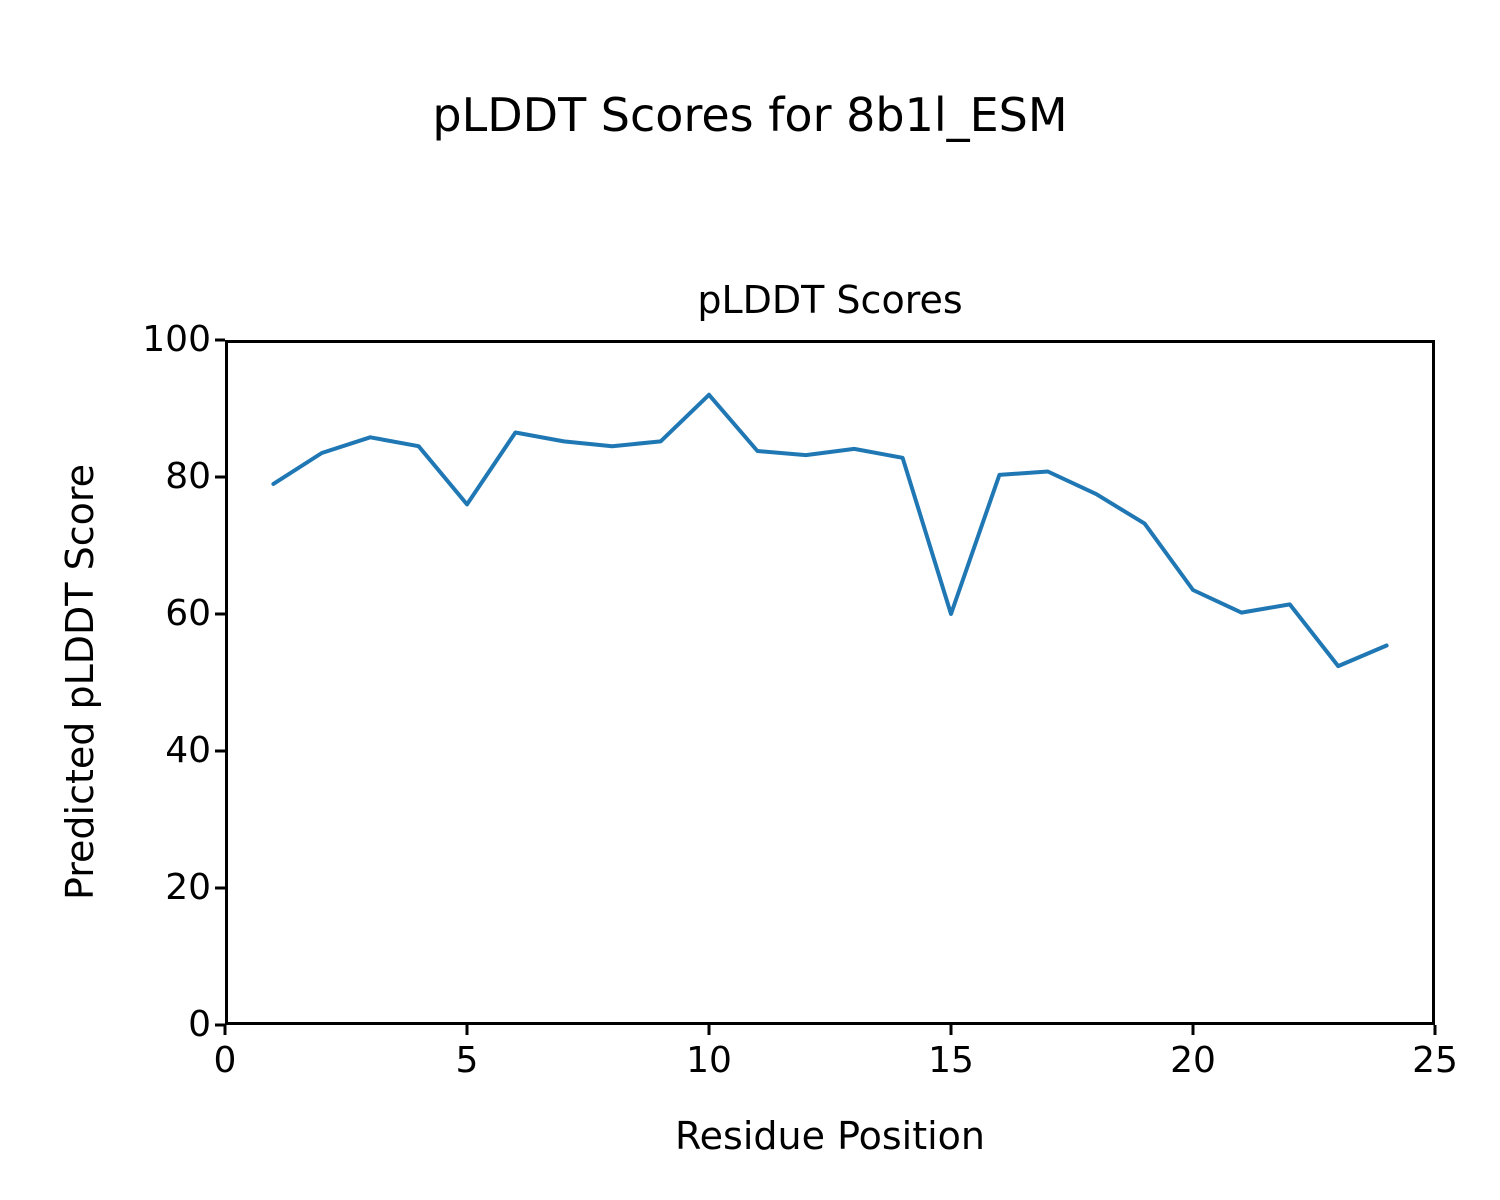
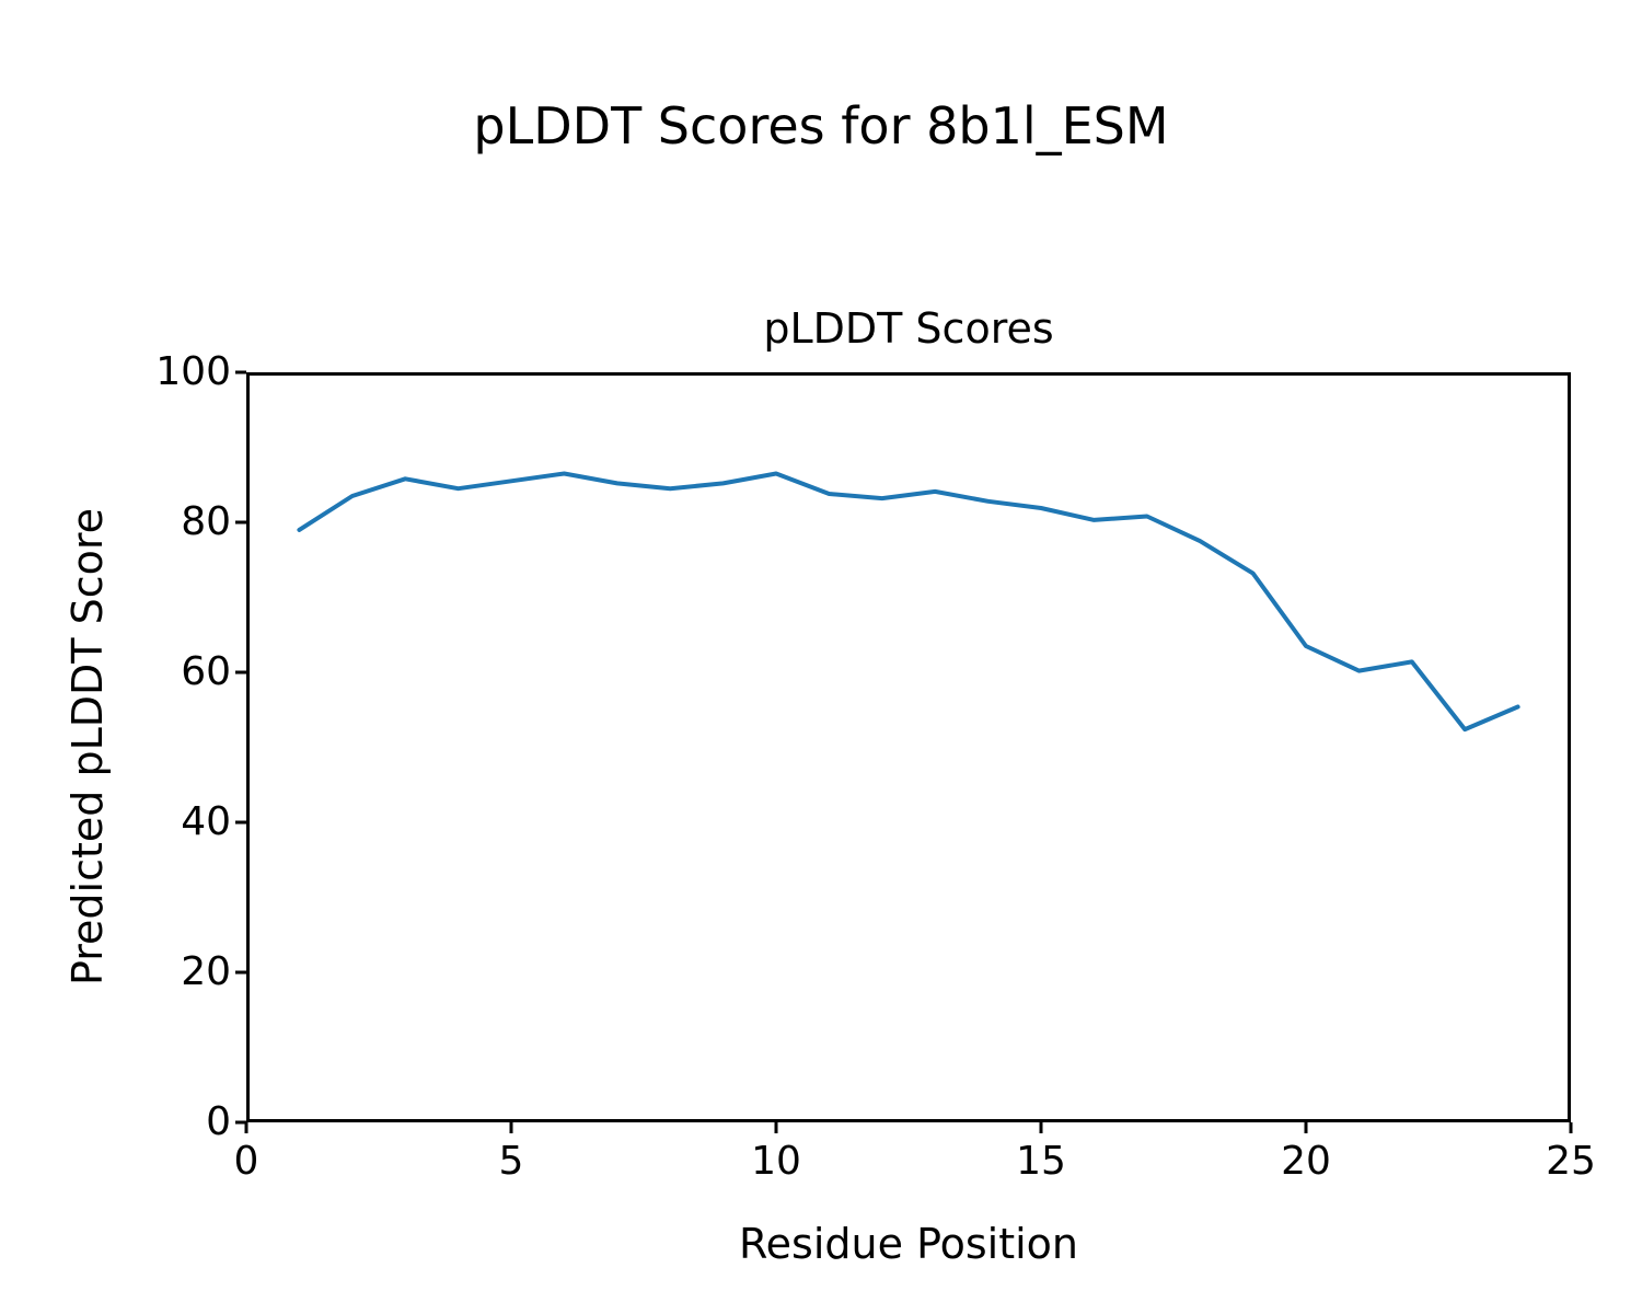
5: 76 -> 86
10: 92 -> 86
15: 60 -> 82
